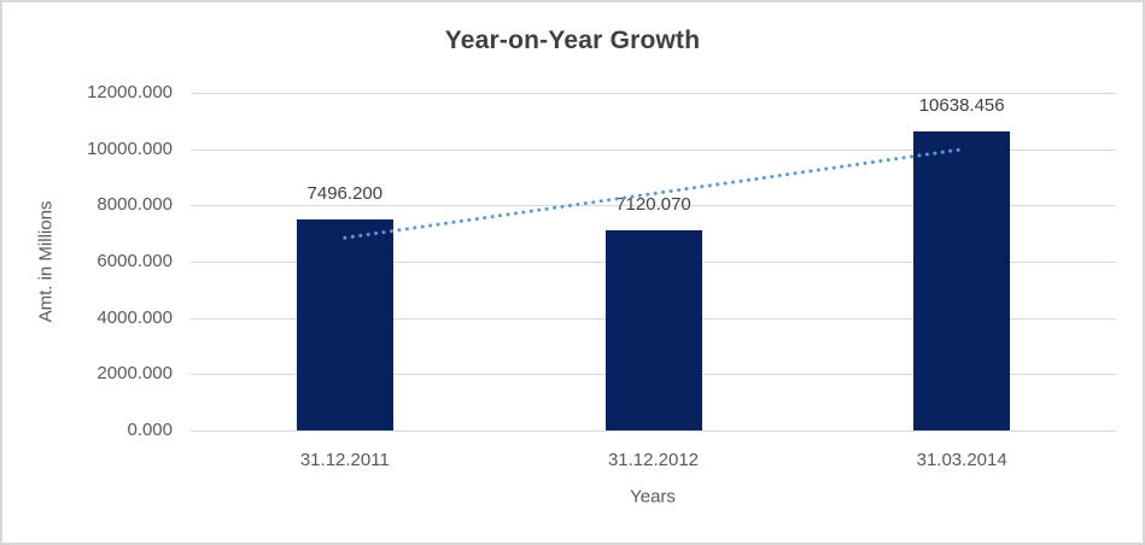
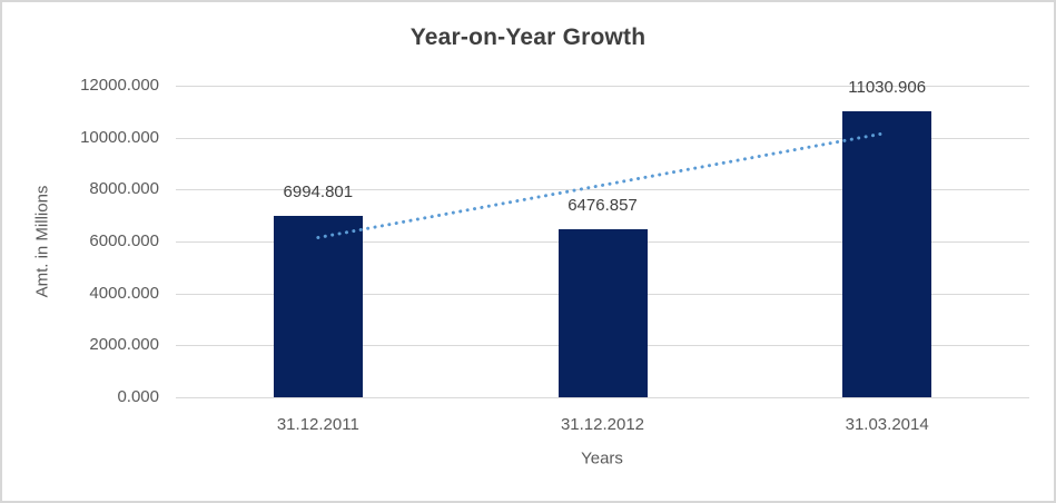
31.12.2011: 7496.200 -> 6994.801
31.12.2012: 7120.070 -> 6476.857
31.03.2014: 10638.456 -> 11030.906
